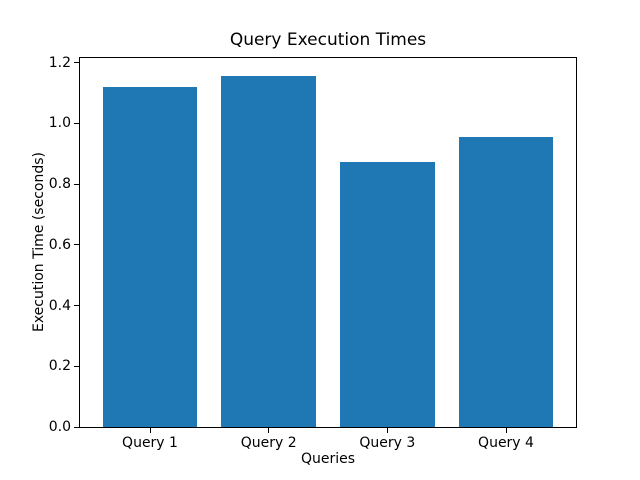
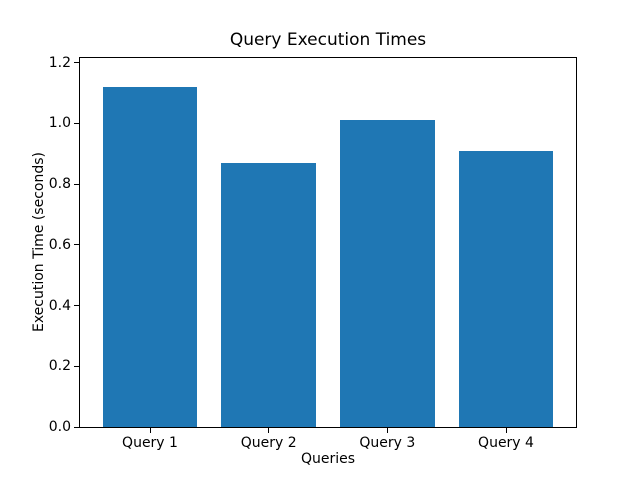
Query 2: 1.16 -> 0.87
Query 3: 0.87 -> 1.01
Query 4: 0.96 -> 0.91
